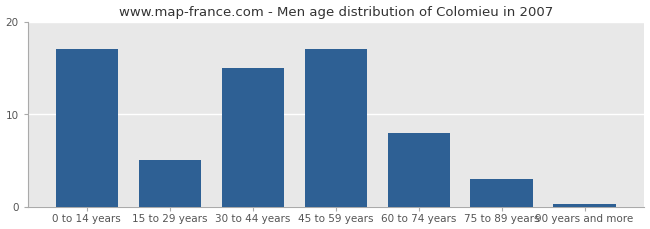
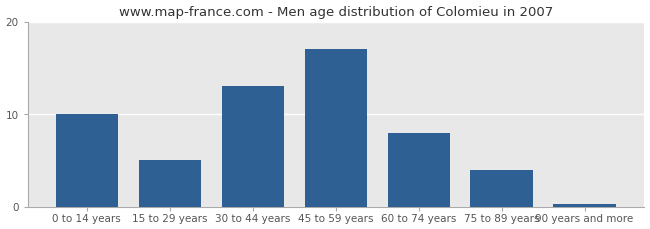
0 to 14 years: 17.0 -> 10.0
30 to 44 years: 15.0 -> 13.0
75 to 89 years: 3.0 -> 4.0
